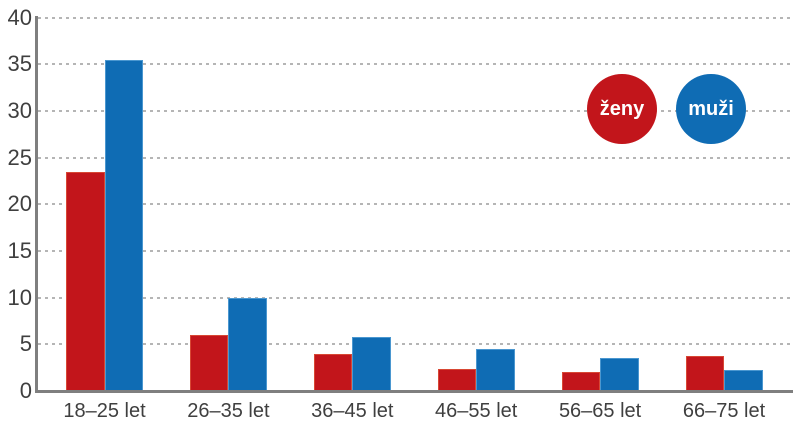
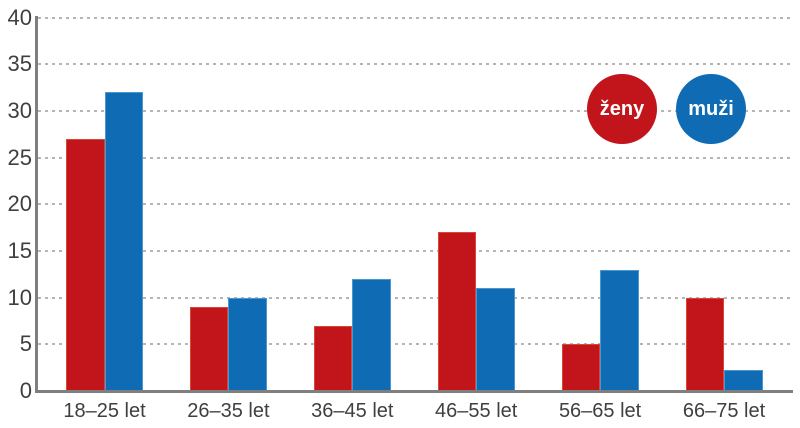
ženy/18–25 let: 24 -> 27
muži/18–25 let: 36 -> 32
ženy/26–35 let: 6 -> 9
ženy/36–45 let: 4 -> 7
muži/36–45 let: 6 -> 12
ženy/46–55 let: 2 -> 17
muži/46–55 let: 4 -> 11
ženy/56–65 let: 2 -> 5
muži/56–65 let: 4 -> 13
ženy/66–75 let: 4 -> 10
